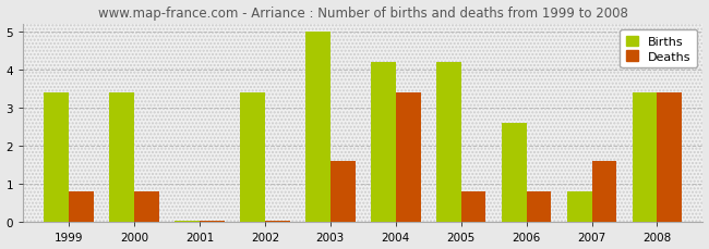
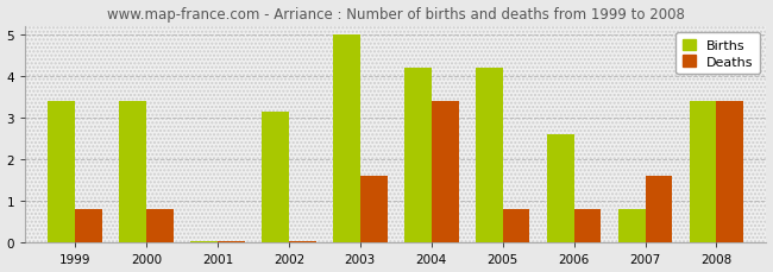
Births/2002: 3.40 -> 3.15
